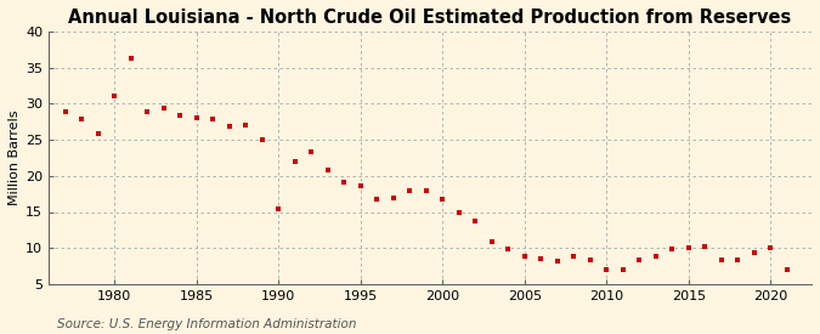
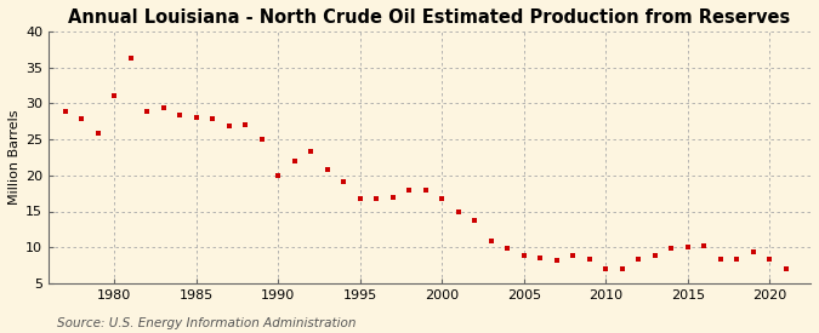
1990: 15.4 -> 20.0
1995: 18.6 -> 16.8
2020: 10.0 -> 8.3
